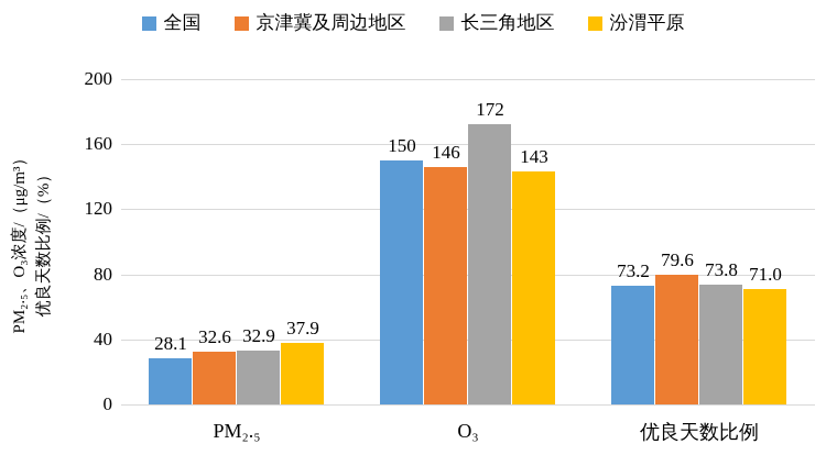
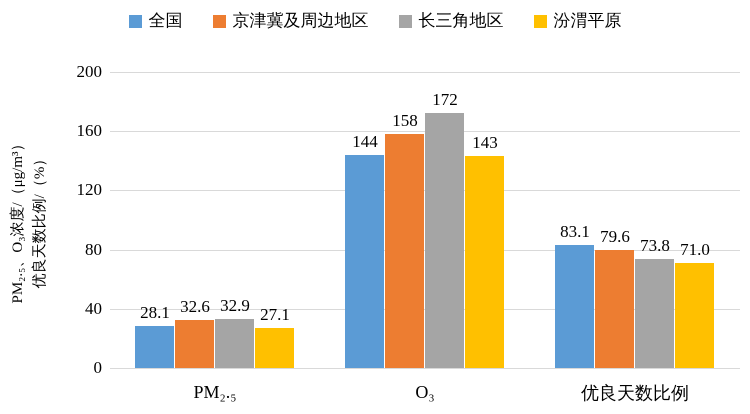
汾渭平原/PM₂.₅: 37.9 -> 27.1
全国/O₃: 150 -> 144
京津冀及周边地区/O₃: 146 -> 158
全国/优良天数比例: 73.2 -> 83.1
